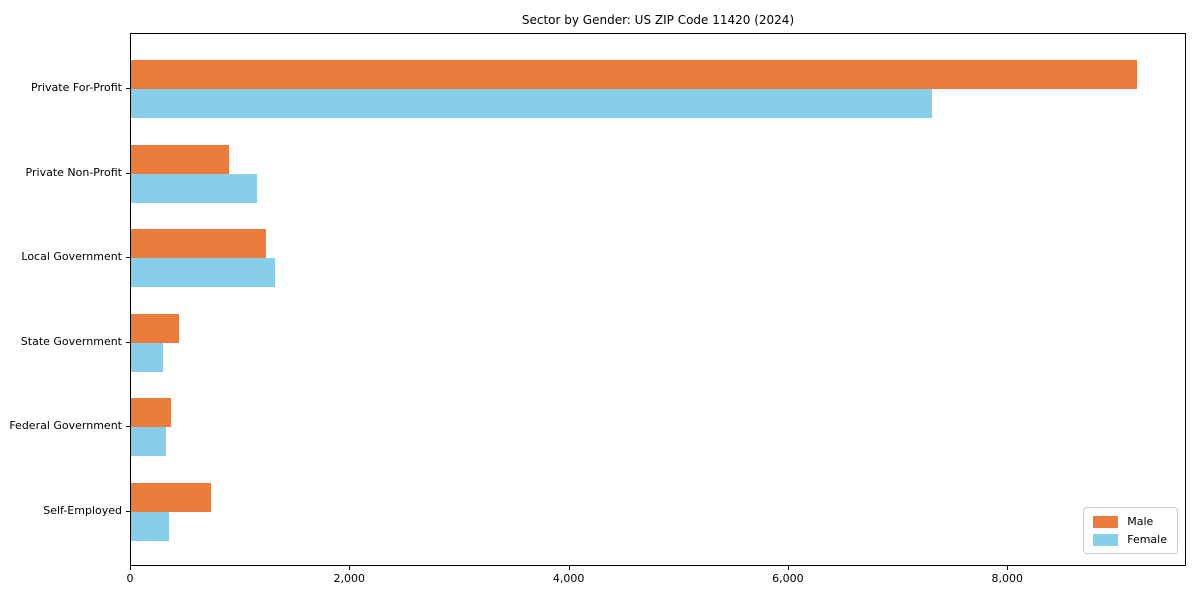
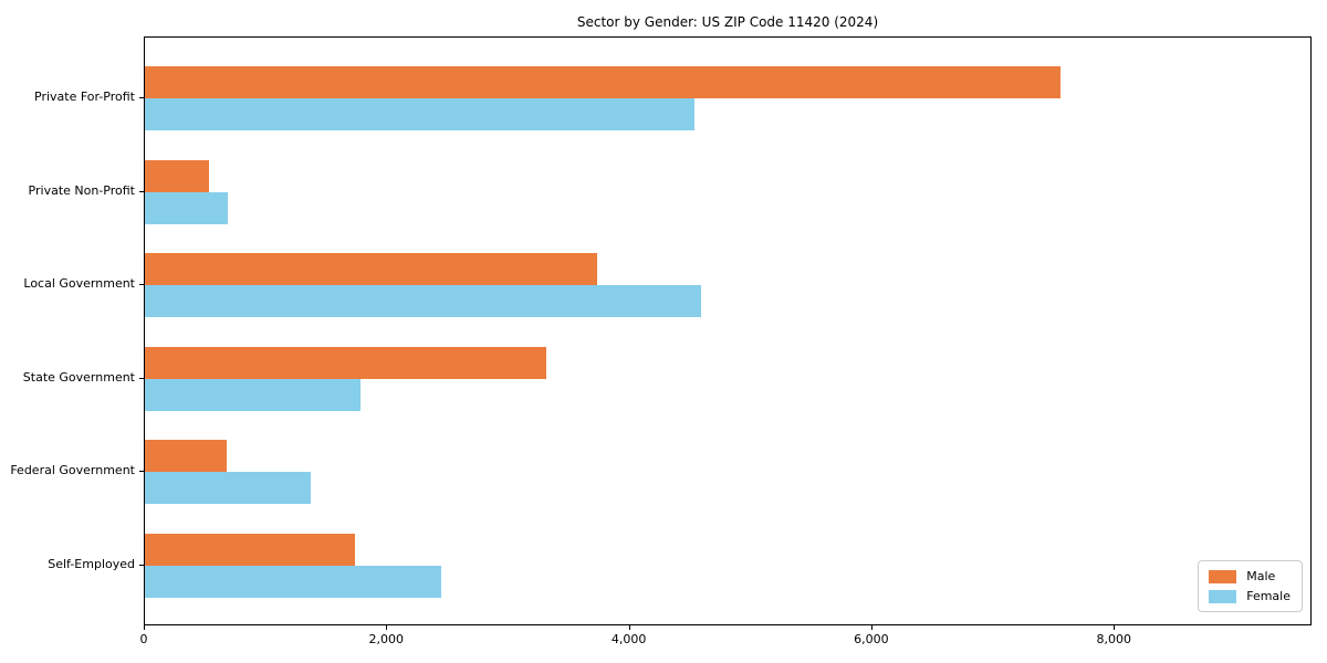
Male/Private For-Profit: 9170 -> 7550
Female/Private For-Profit: 7300 -> 4530
Male/Private Non-Profit: 890 -> 530
Female/Private Non-Profit: 1150 -> 680
Male/Local Government: 1230 -> 3730
Female/Local Government: 1310 -> 4590
Male/State Government: 440 -> 3310
Female/State Government: 290 -> 1780
Male/Federal Government: 360 -> 670
Female/Federal Government: 320 -> 1370
Male/Self-Employed: 730 -> 1730
Female/Self-Employed: 350 -> 2440
